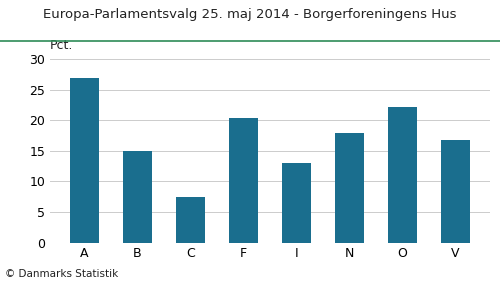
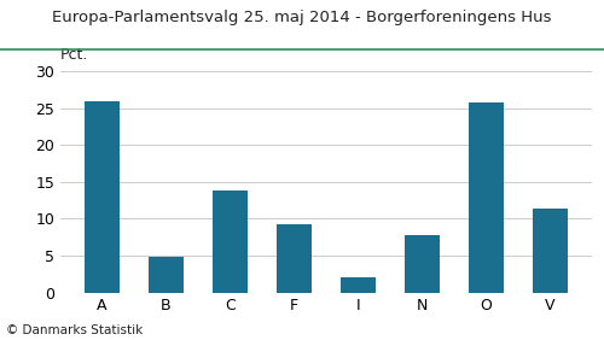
A: 27.0 -> 26.0
B: 15.0 -> 4.8
C: 7.4 -> 13.8
F: 20.4 -> 9.3
I: 13.0 -> 2.0
N: 18.0 -> 7.8
O: 22.2 -> 25.8
V: 16.8 -> 11.3
